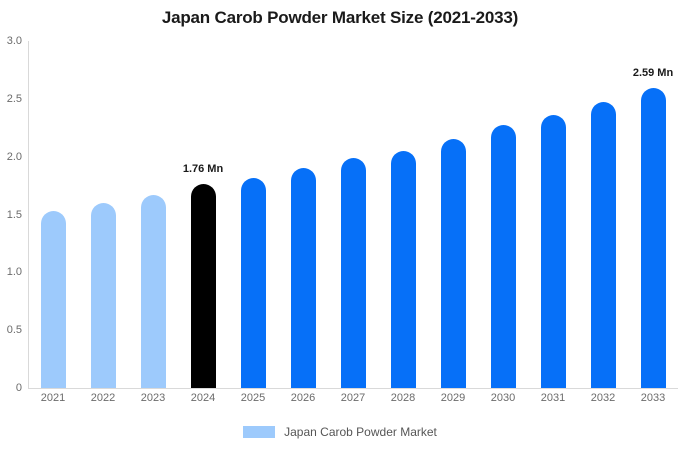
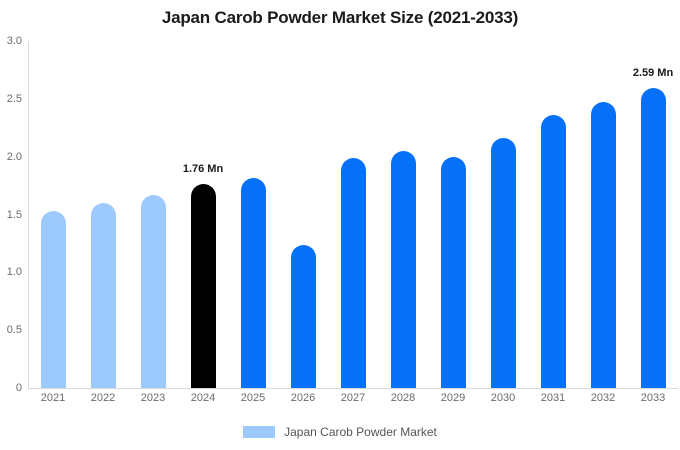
2026: 1.90 -> 1.24
2029: 2.15 -> 2.00
2030: 2.27 -> 2.16
